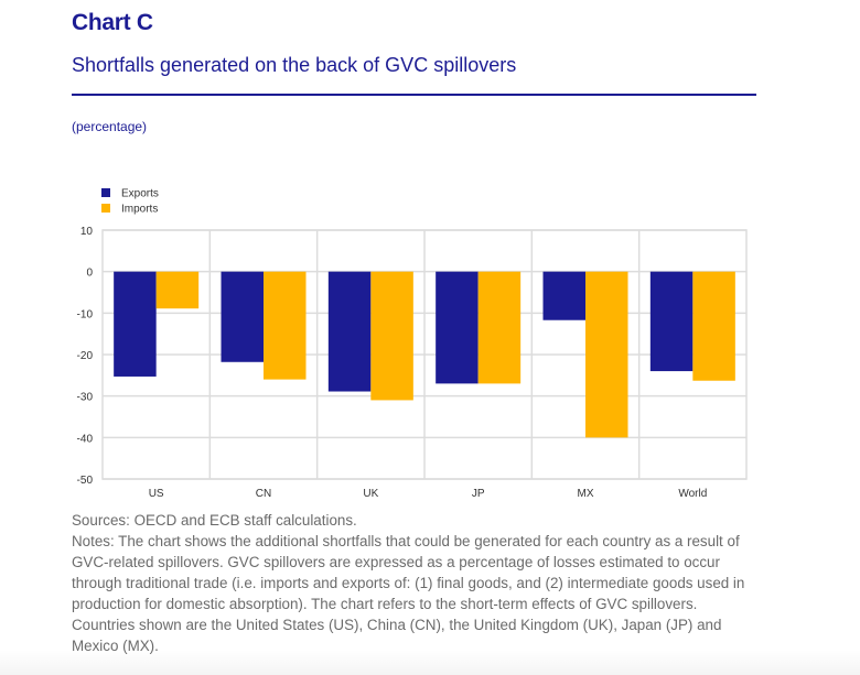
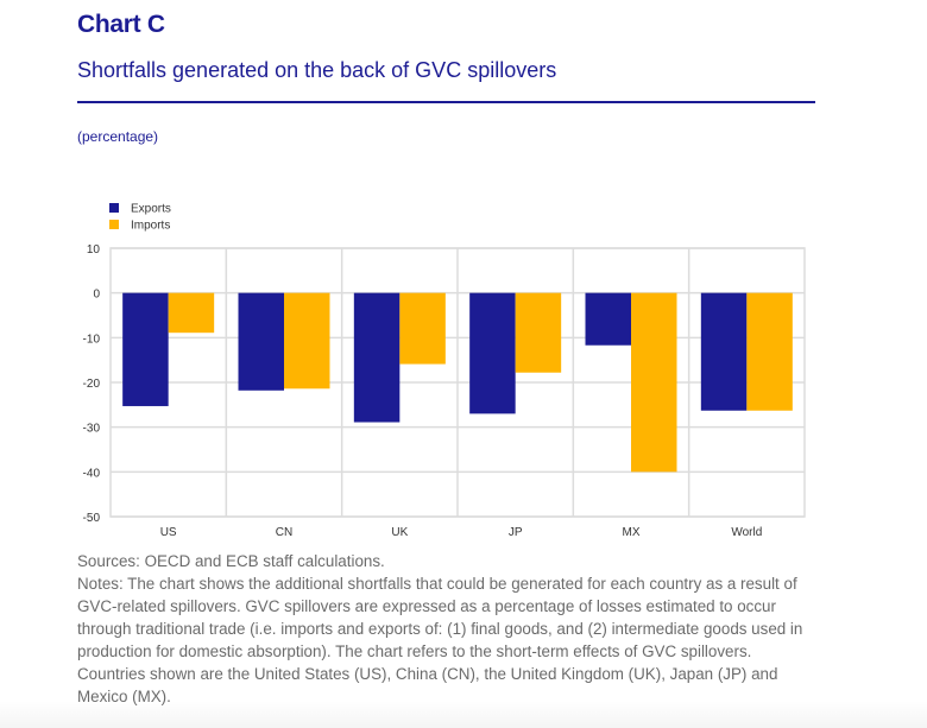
Imports/CN: -26 -> -21
Imports/UK: -31 -> -16
Imports/JP: -27 -> -18
Exports/World: -24 -> -26
